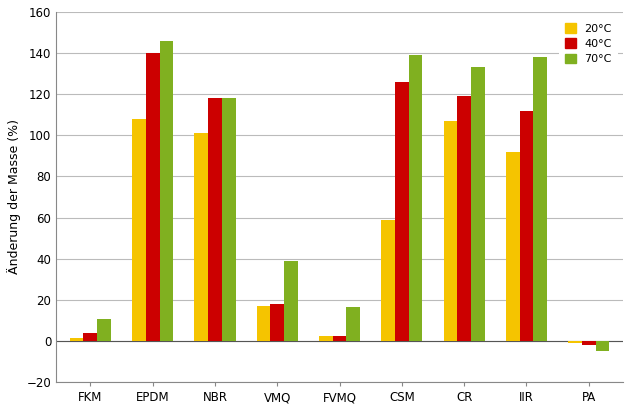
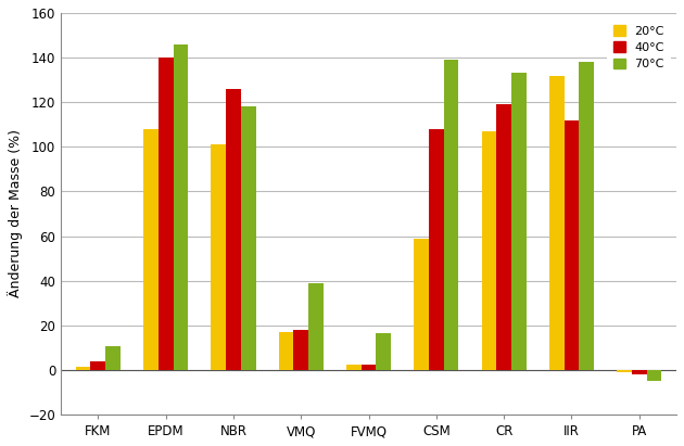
40°C/NBR: 118.0 -> 126.0
40°C/CSM: 126.0 -> 108.0
20°C/IIR: 92.0 -> 132.0
